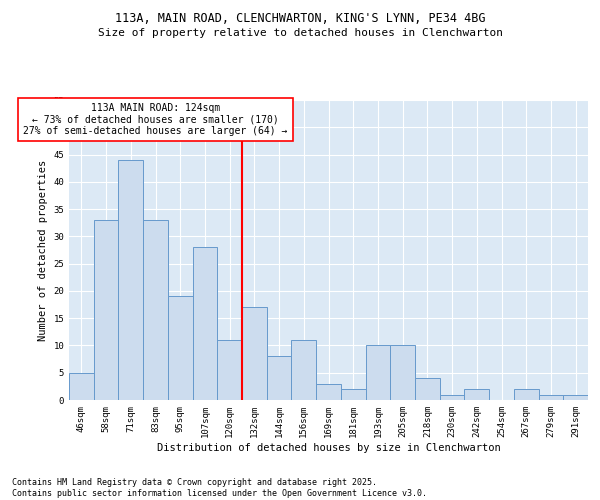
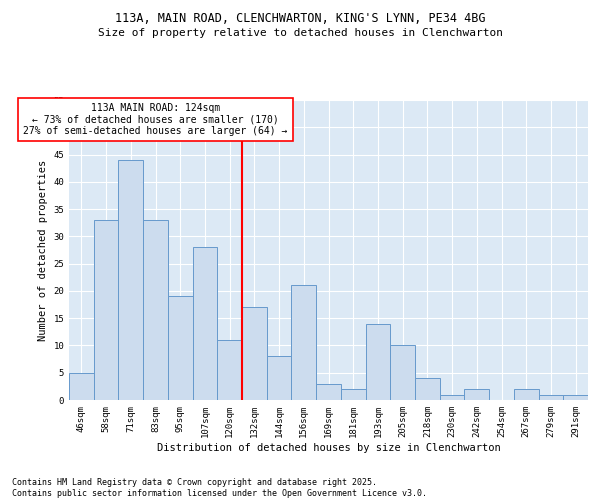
156sqm: 11 -> 21
193sqm: 10 -> 14
